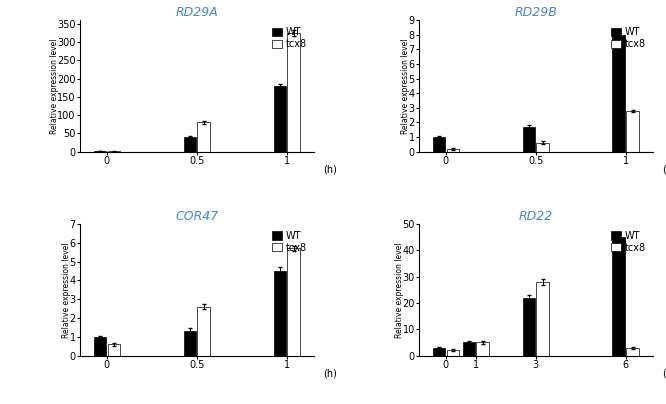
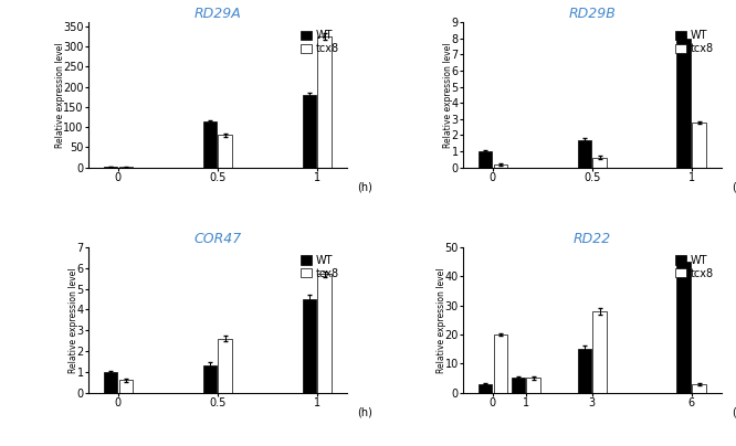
RD29A/WT/0.5: 40 -> 115
RD22/tcx8/0: 2 -> 20
RD22/WT/3: 22 -> 15
